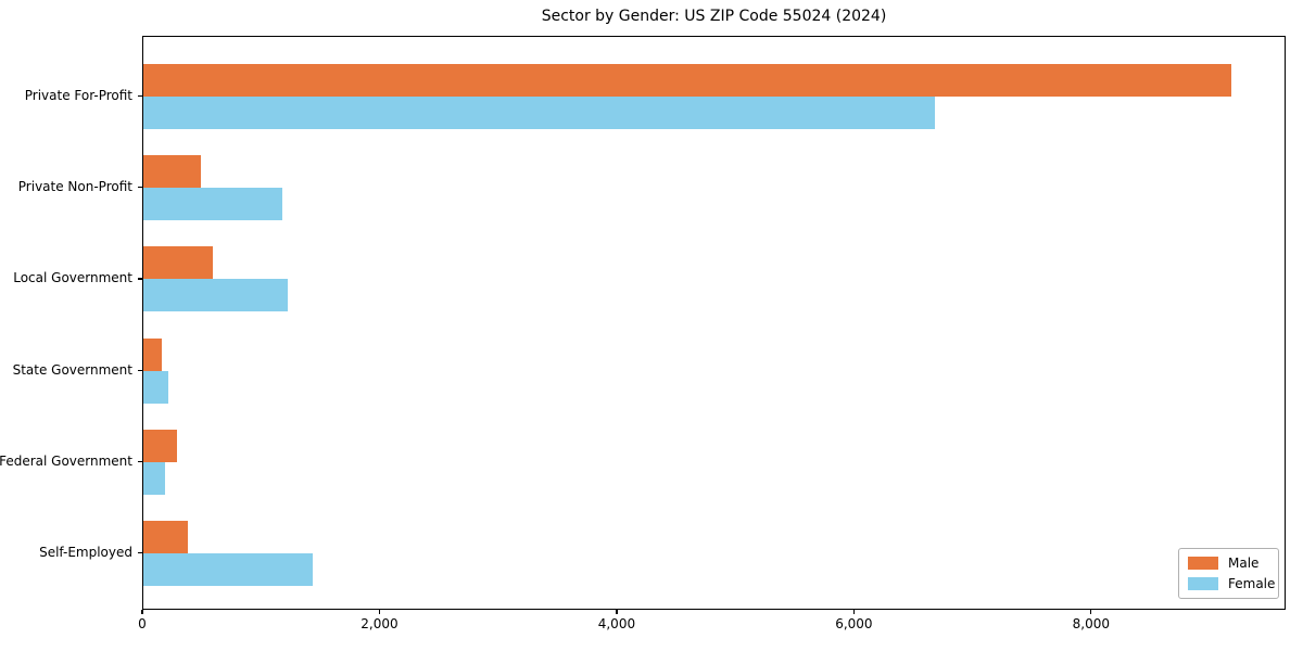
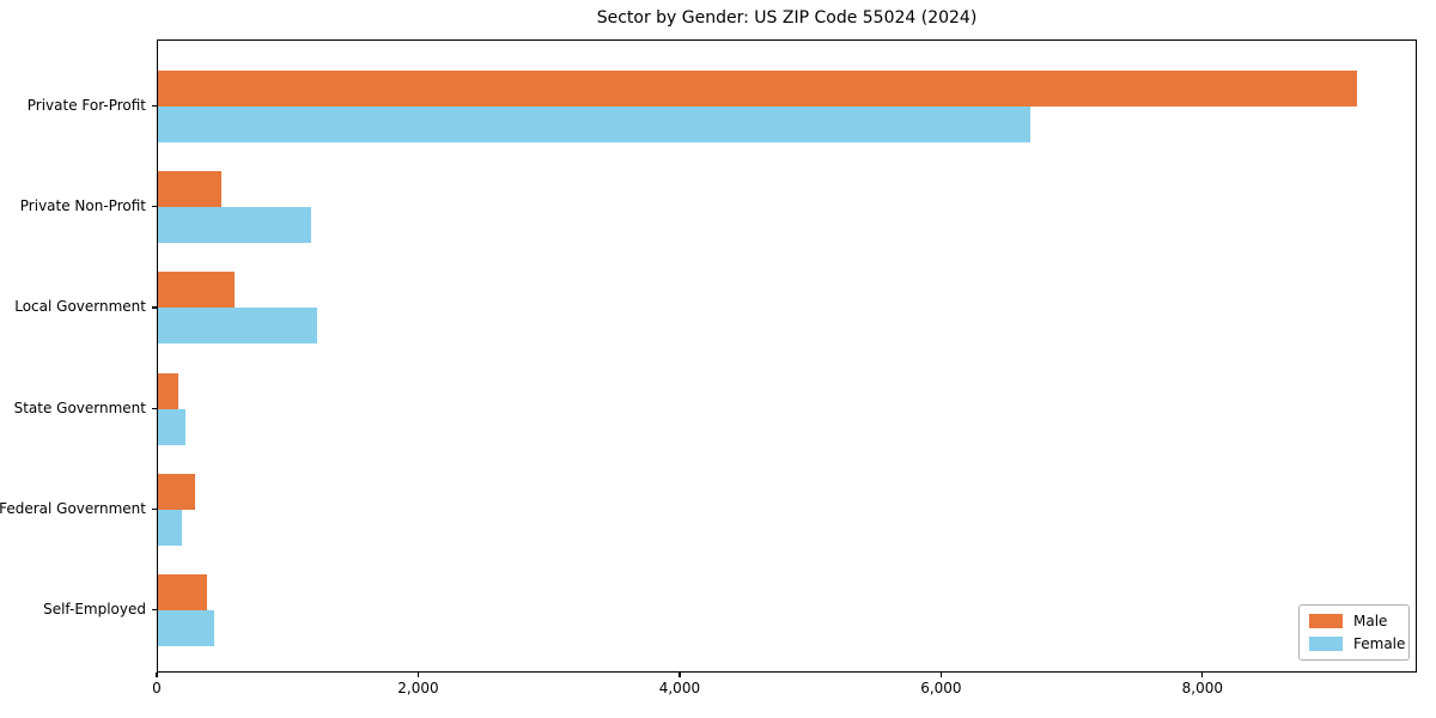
Female/Self-Employed: 1430 -> 430
